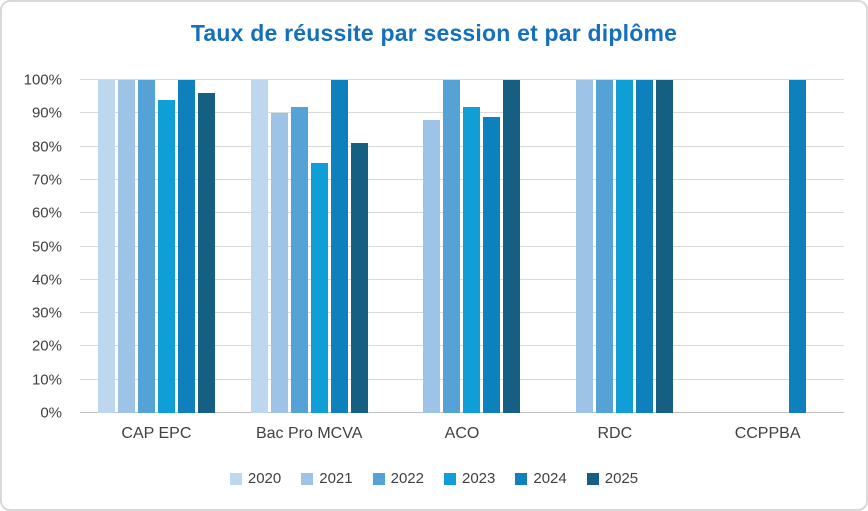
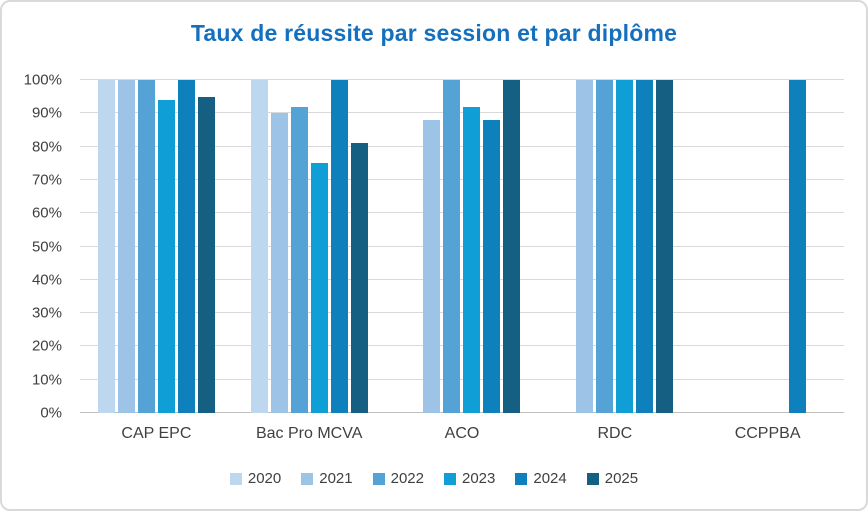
2025/CAP EPC: 96% -> 95%
2024/ACO: 89% -> 88%
